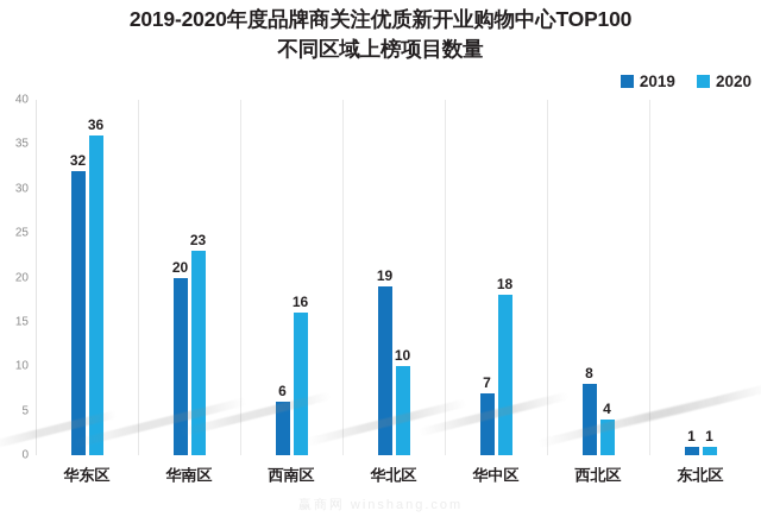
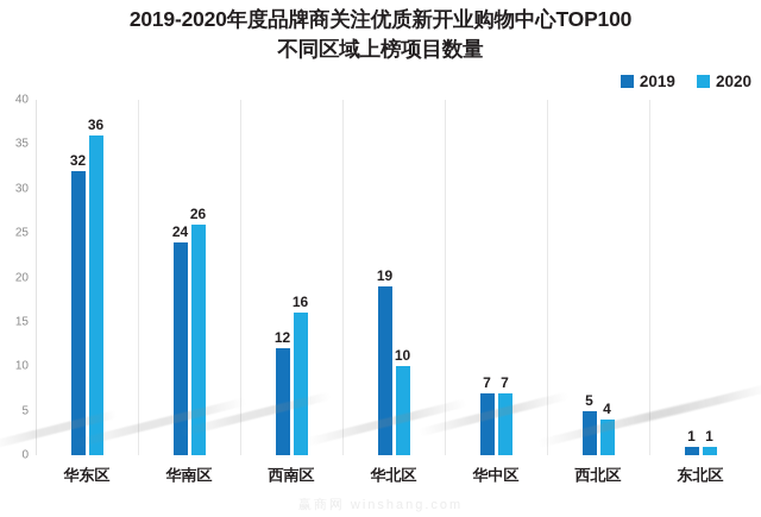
2019/华南区: 20 -> 24
2020/华南区: 23 -> 26
2019/西南区: 6 -> 12
2020/华中区: 18 -> 7
2019/西北区: 8 -> 5
